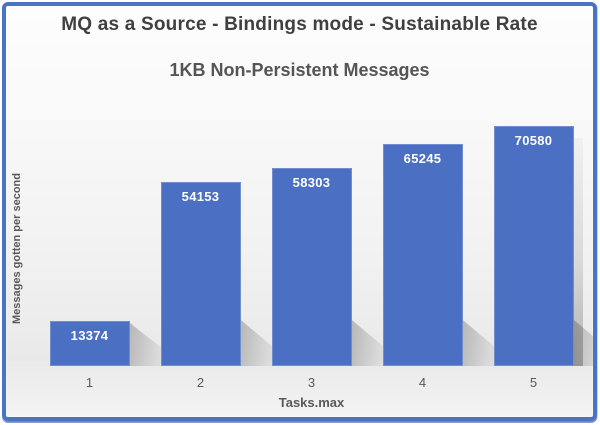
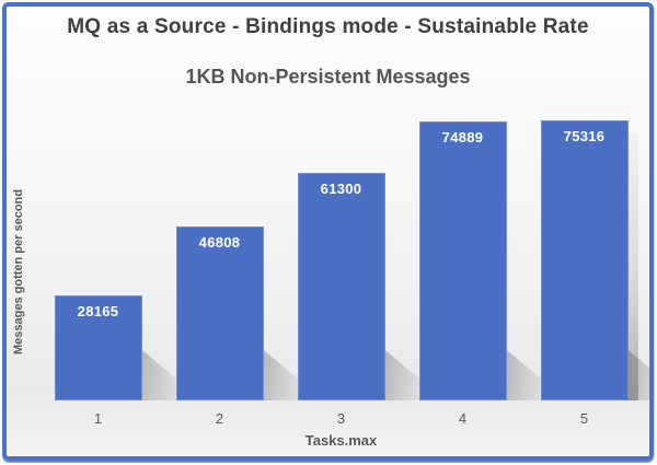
1: 13374 -> 28165
2: 54153 -> 46808
3: 58303 -> 61300
4: 65245 -> 74889
5: 70580 -> 75316
